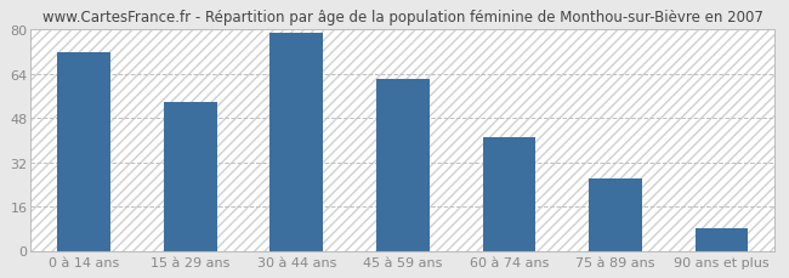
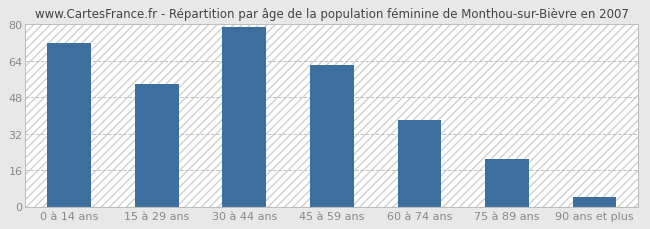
60 à 74 ans: 41 -> 38
75 à 89 ans: 26 -> 21
90 ans et plus: 8 -> 4
